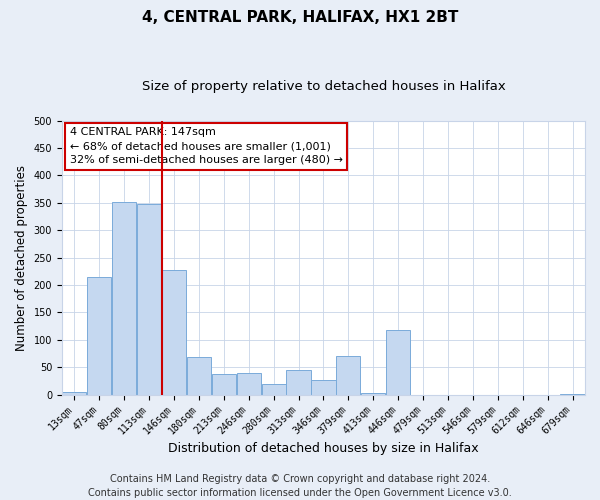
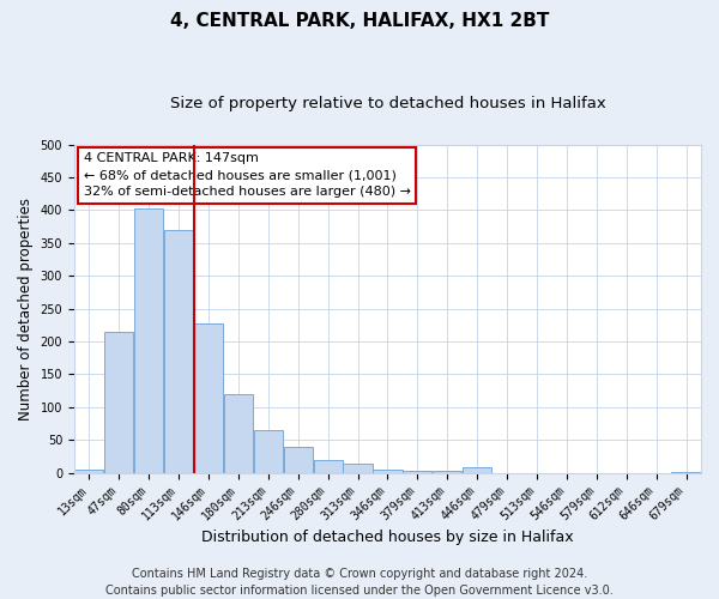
80sqm: 352 -> 403
113sqm: 348 -> 370
180sqm: 68 -> 120
213sqm: 38 -> 65
313sqm: 46 -> 14
346sqm: 26 -> 5
379sqm: 70 -> 3
446sqm: 118 -> 8
